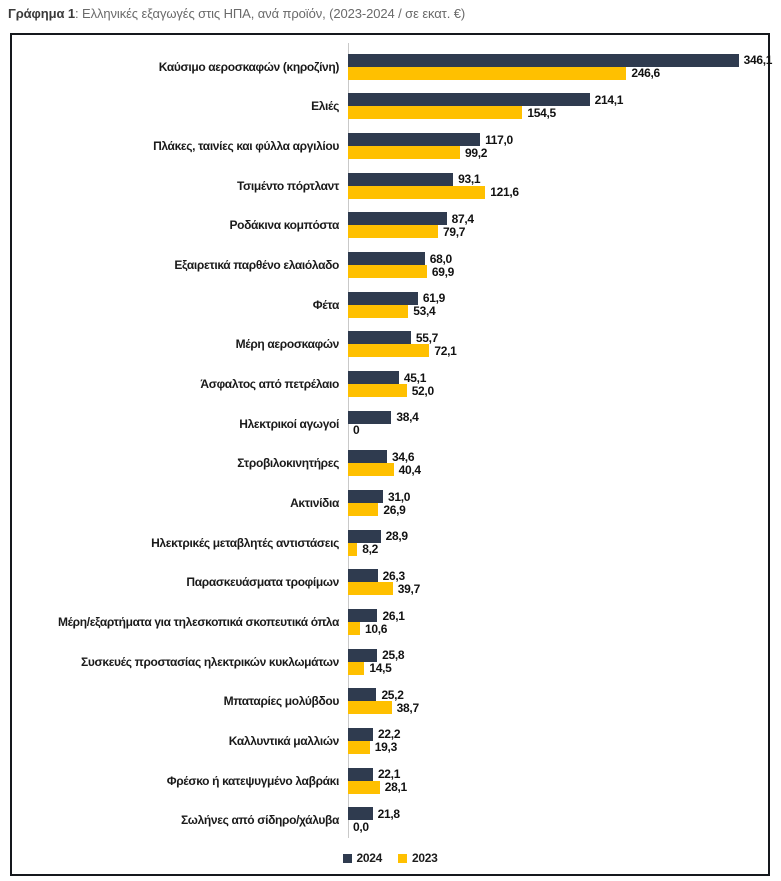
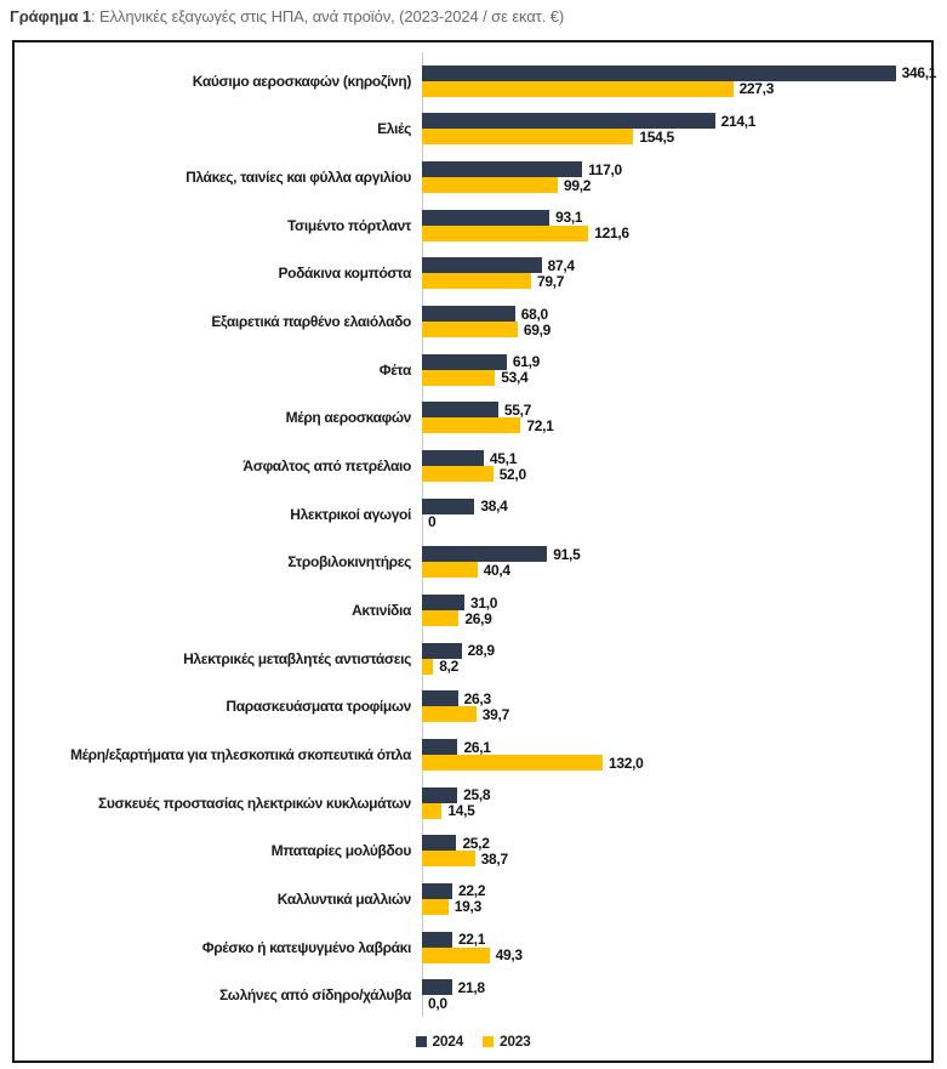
2023/Καύσιμο αεροσκαφών (κηροζίνη): 246,6 -> 227,3
2024/Στροβιλοκινητήρες: 34,6 -> 91,5
2023/Μέρη/εξαρτήματα για τηλεσκοπικά σκοπευτικά όπλα: 10,6 -> 132,0
2023/Φρέσκο ή κατεψυγμένο λαβράκι: 28,1 -> 49,3
